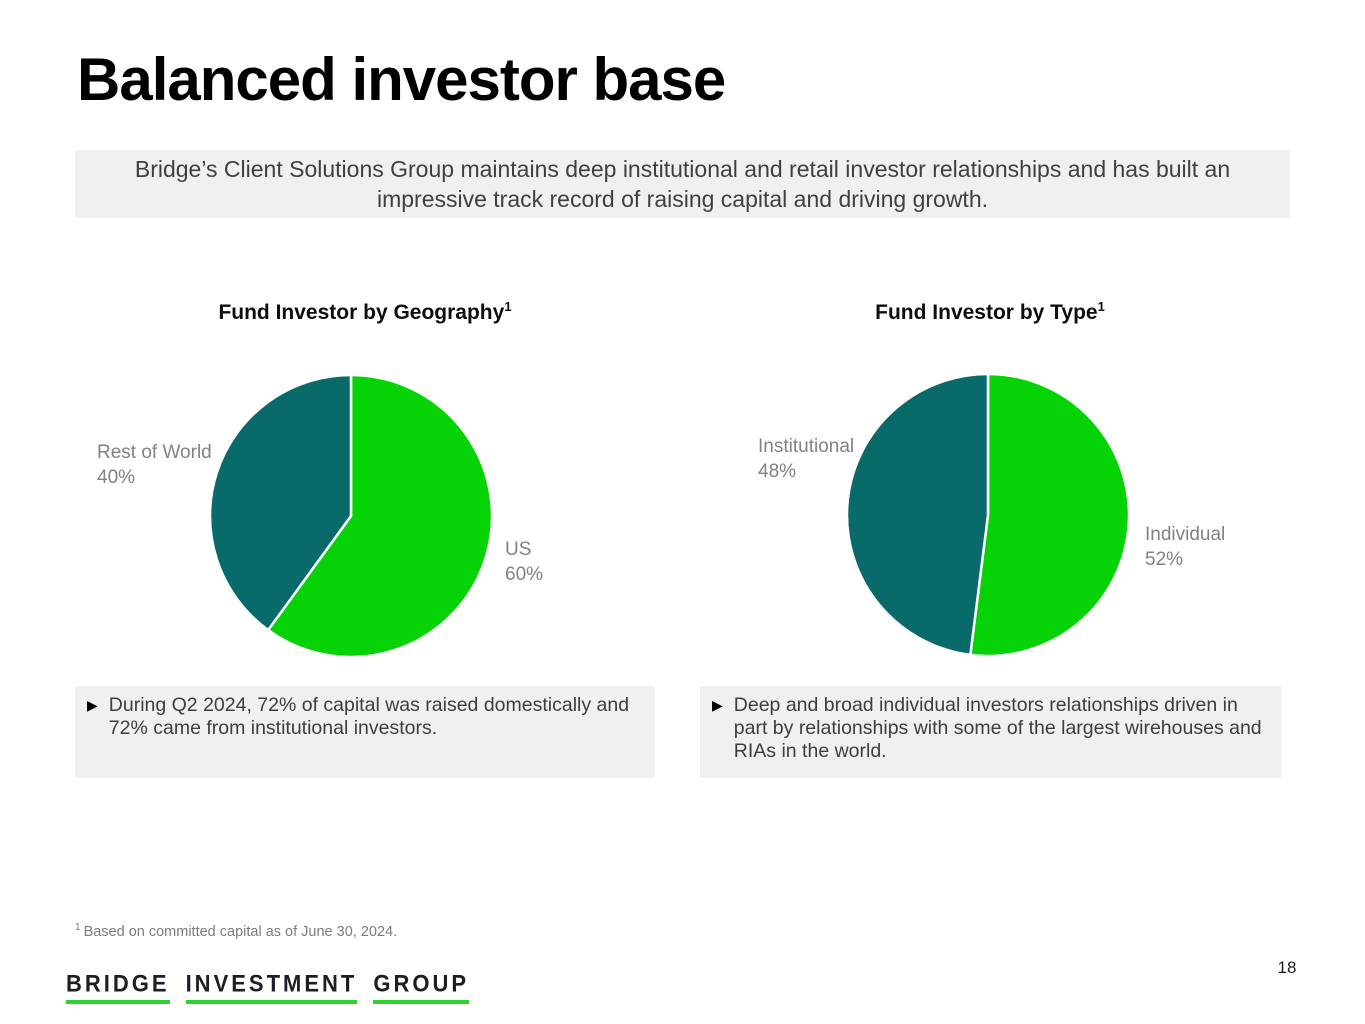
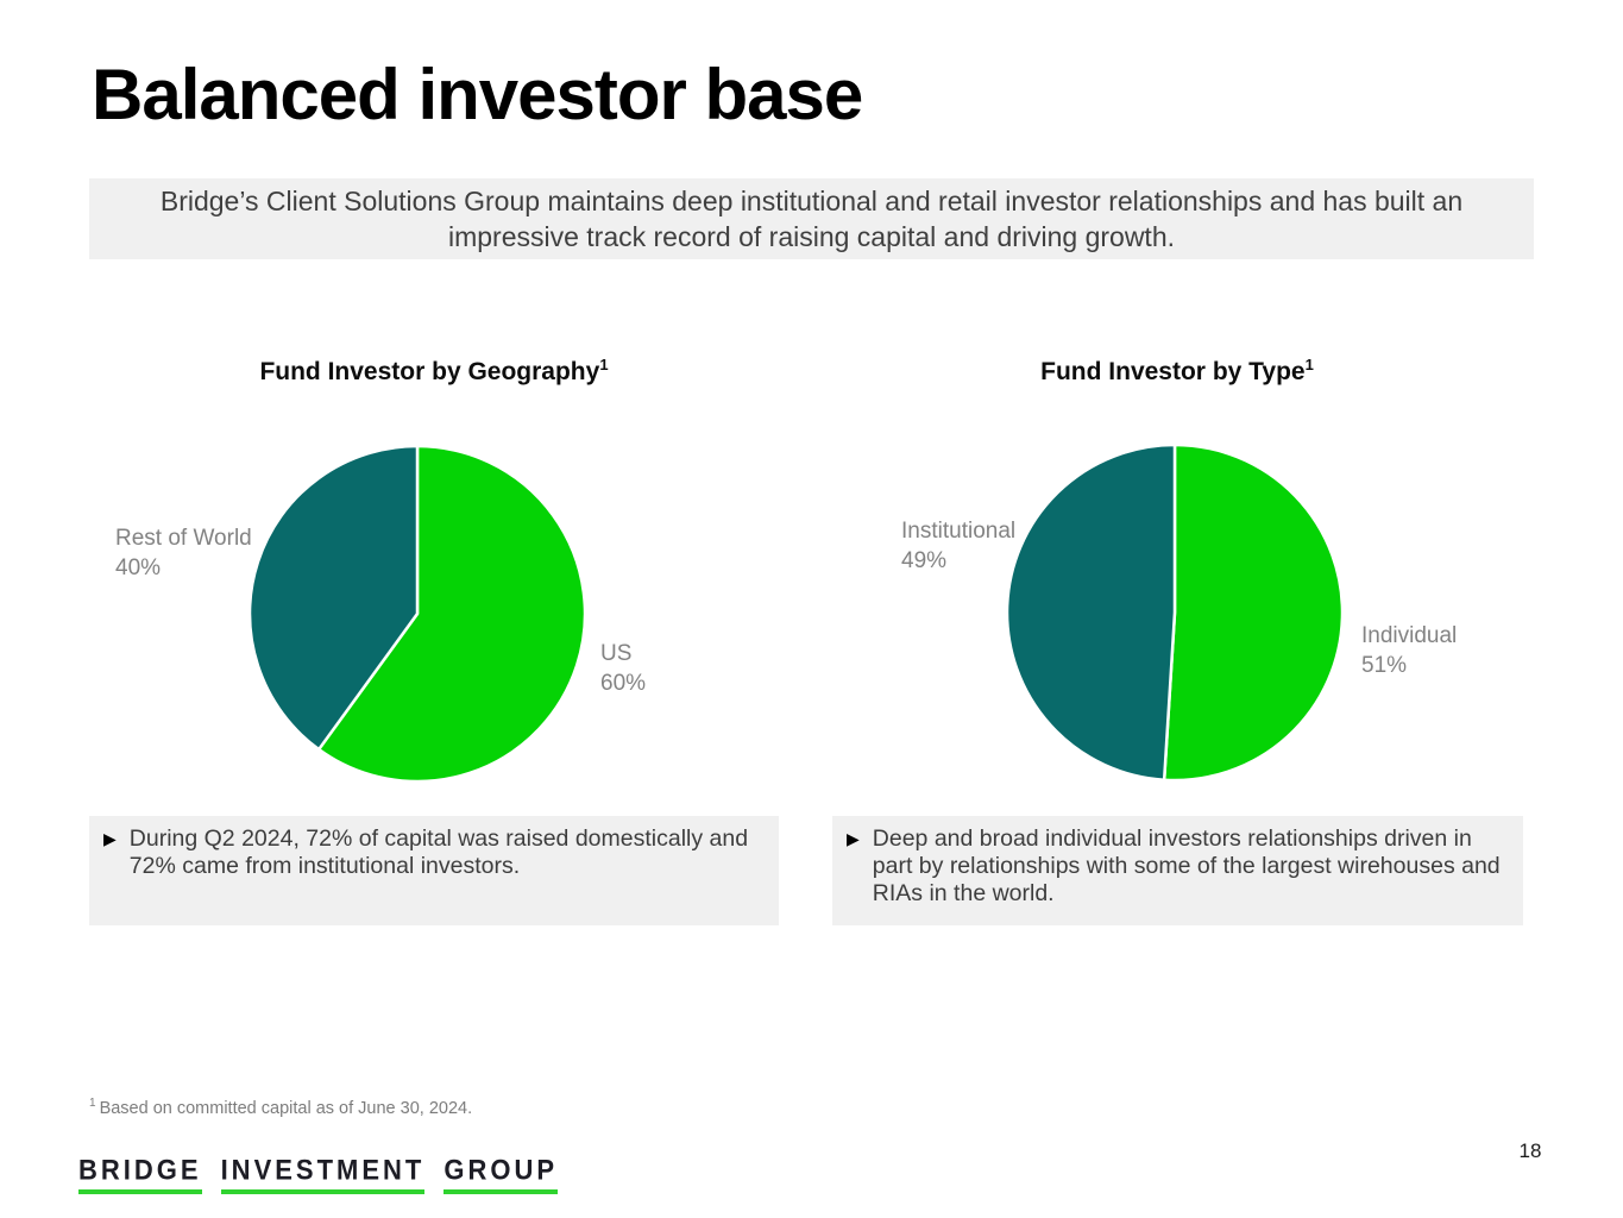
Fund Investor by Type/Individual: 52% -> 51%
Fund Investor by Type/Institutional: 48% -> 49%
